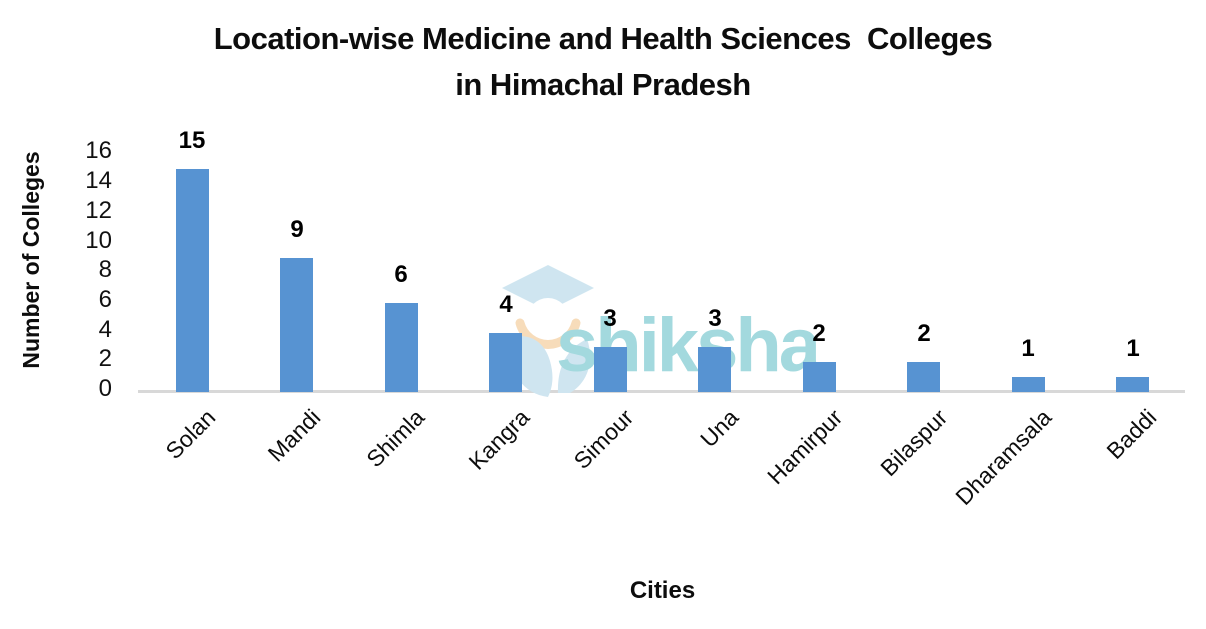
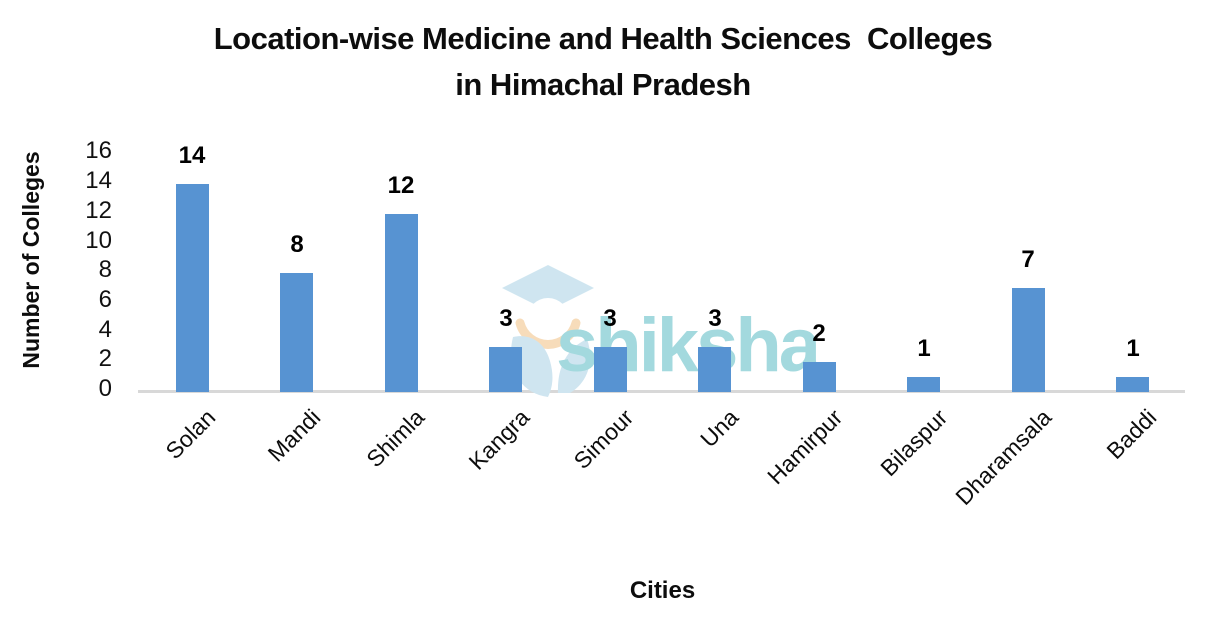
Solan: 15 -> 14
Mandi: 9 -> 8
Shimla: 6 -> 12
Kangra: 4 -> 3
Bilaspur: 2 -> 1
Dharamsala: 1 -> 7
